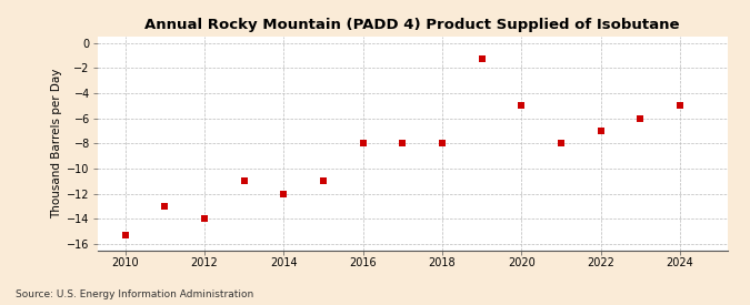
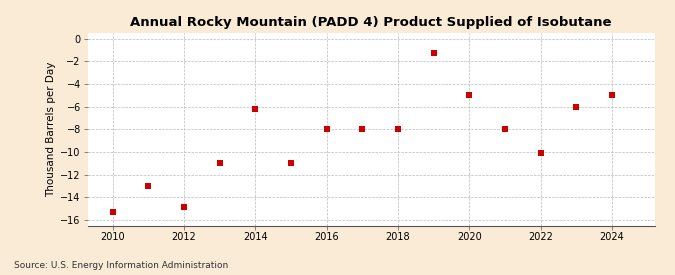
2012: -14.0 -> -14.9
2014: -12.0 -> -6.2
2022: -7.0 -> -10.1
